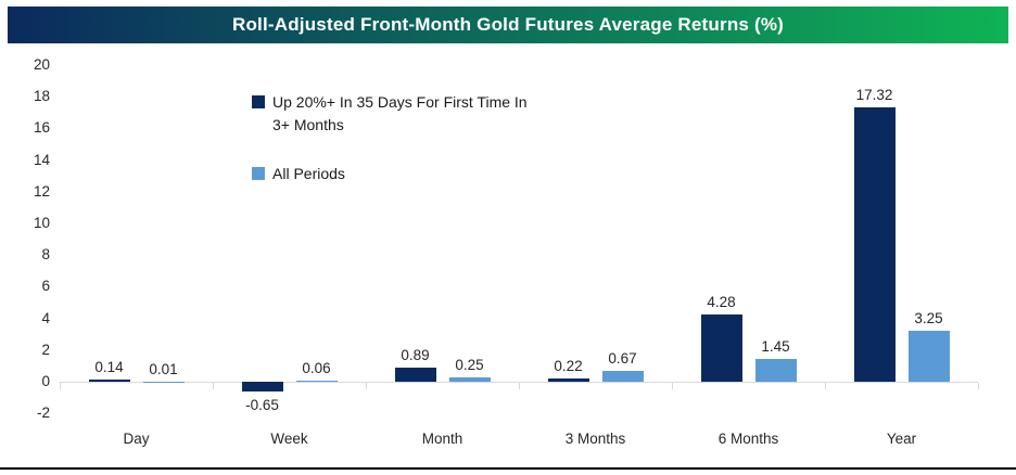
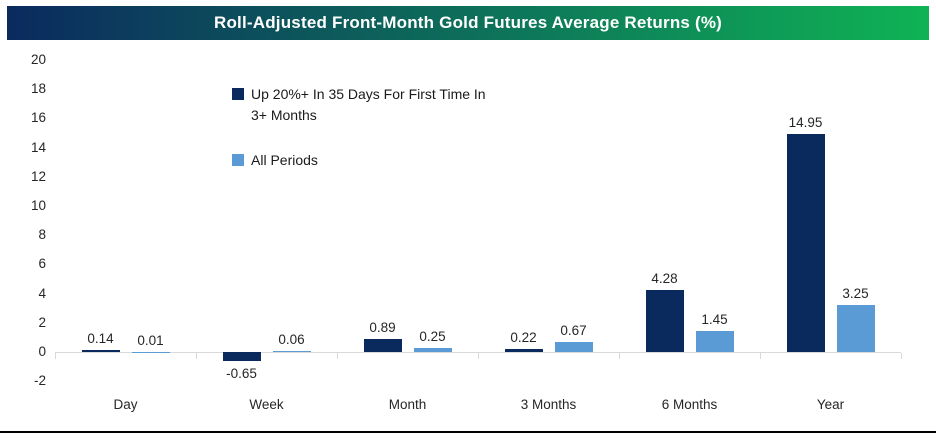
Up 20%+ In 35 Days For First Time In 3+ Months/Year: 17.32 -> 14.95
